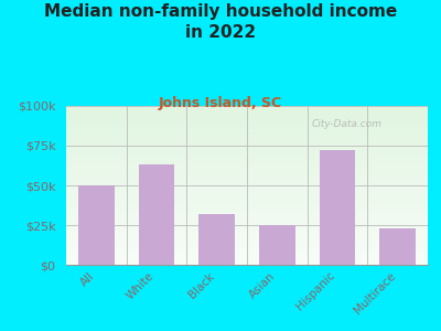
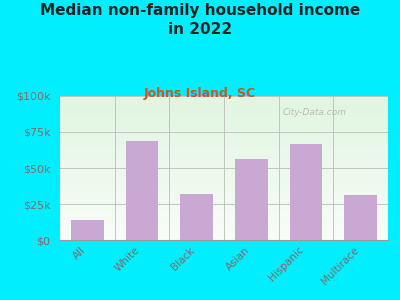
All: $50k -> $14k
White: $63k -> $69k
Asian: $25k -> $56k
Hispanic: $72k -> $67k
Multirace: $23k -> $31k
